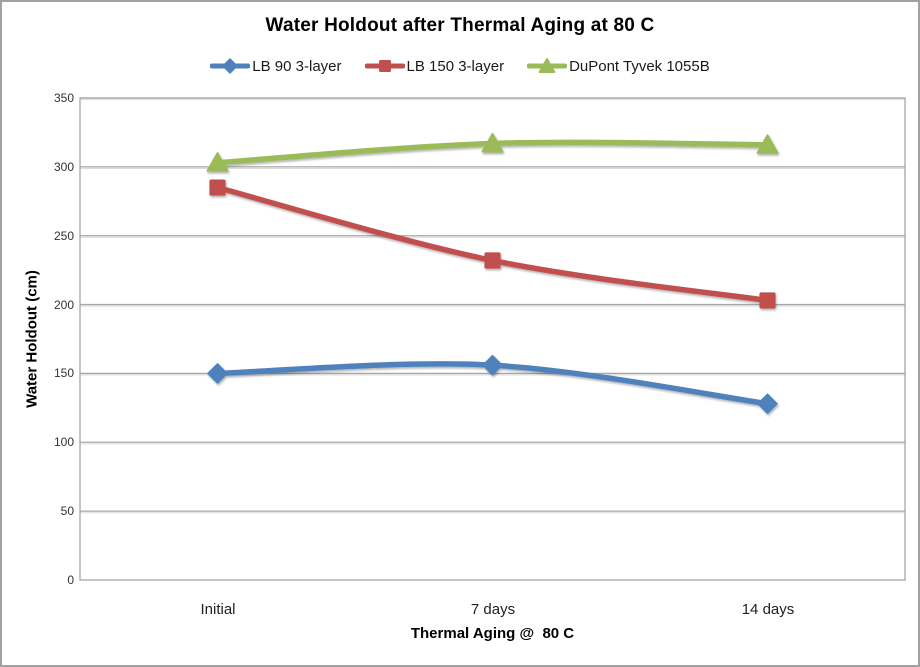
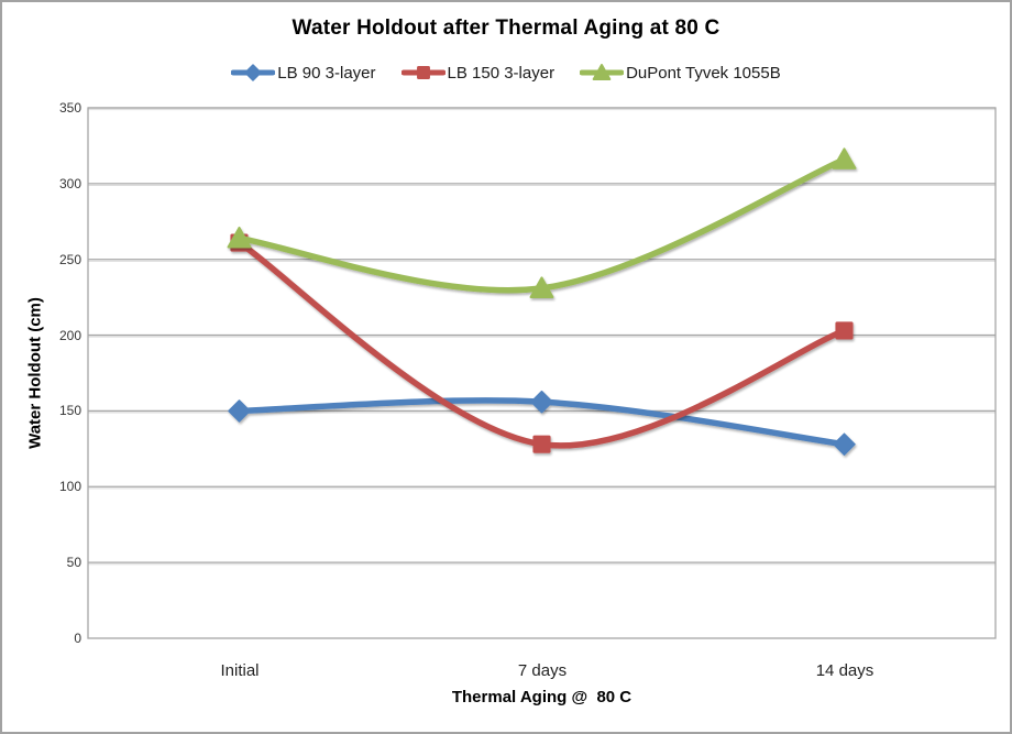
LB 150 3-layer/Initial: 285 -> 261
DuPont Tyvek 1055B/Initial: 303 -> 264
LB 150 3-layer/7 days: 232 -> 128
DuPont Tyvek 1055B/7 days: 317 -> 231
